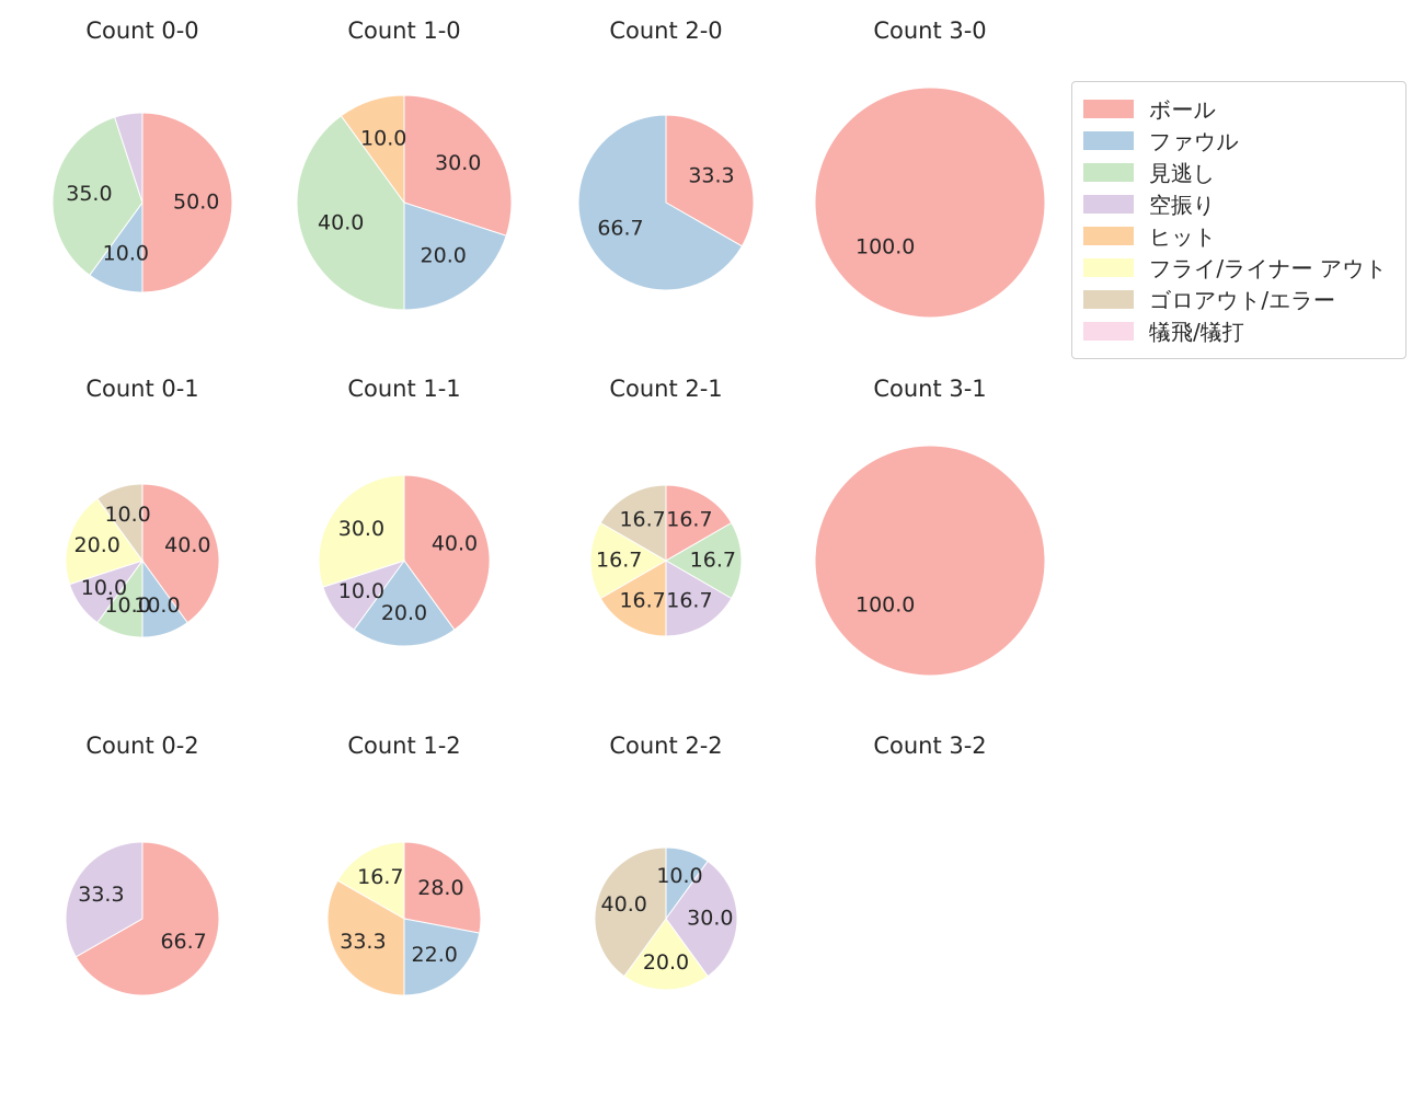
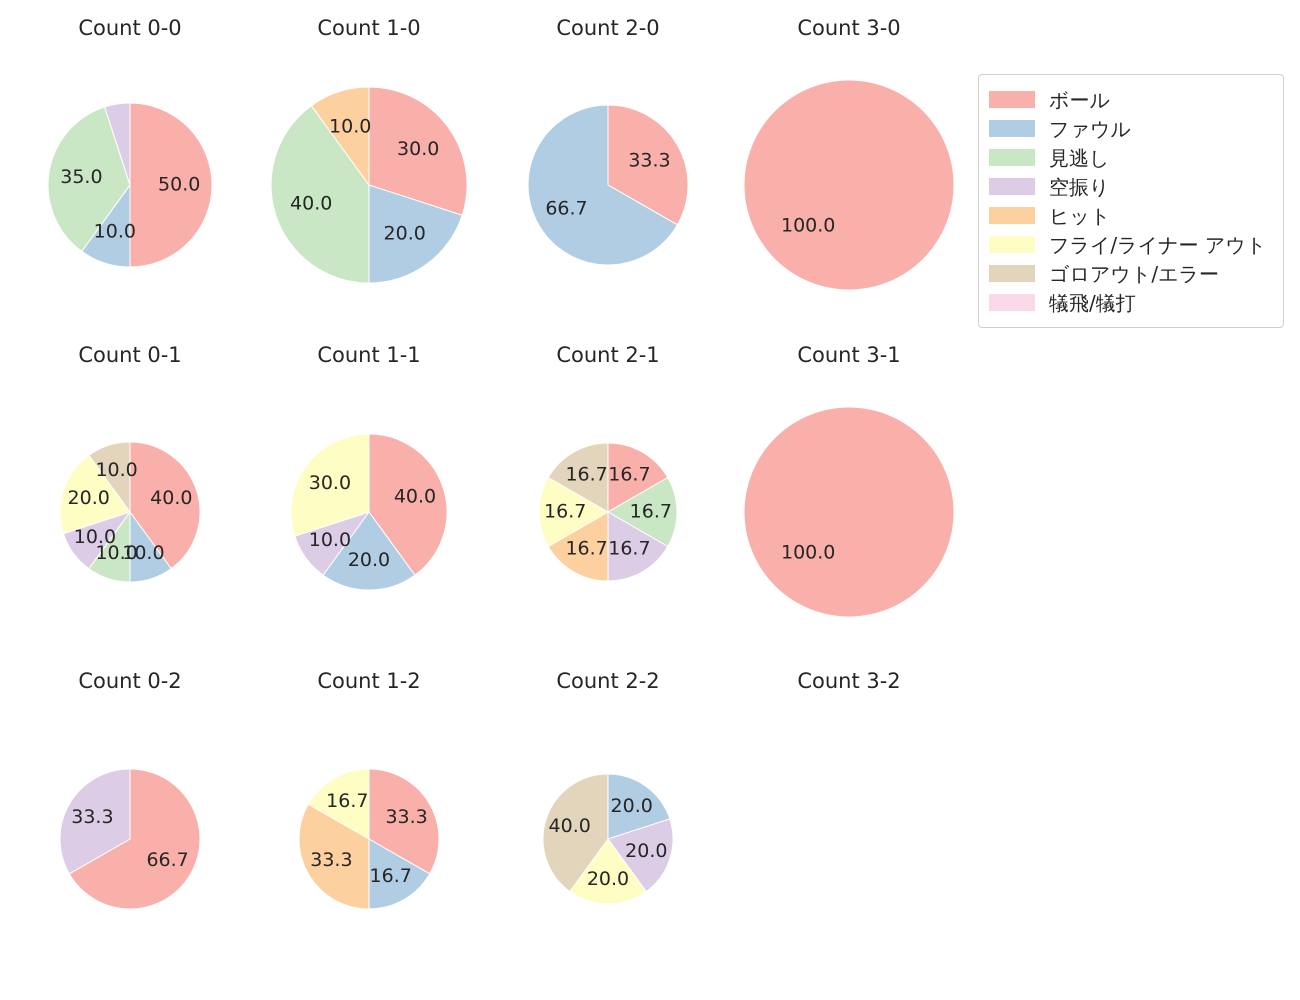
Count 1-2/ボール: 28.0 -> 33.3
Count 1-2/ファウル: 22.0 -> 16.7
Count 2-2/ファウル: 10.0 -> 20.0
Count 2-2/空振り: 30.0 -> 20.0
